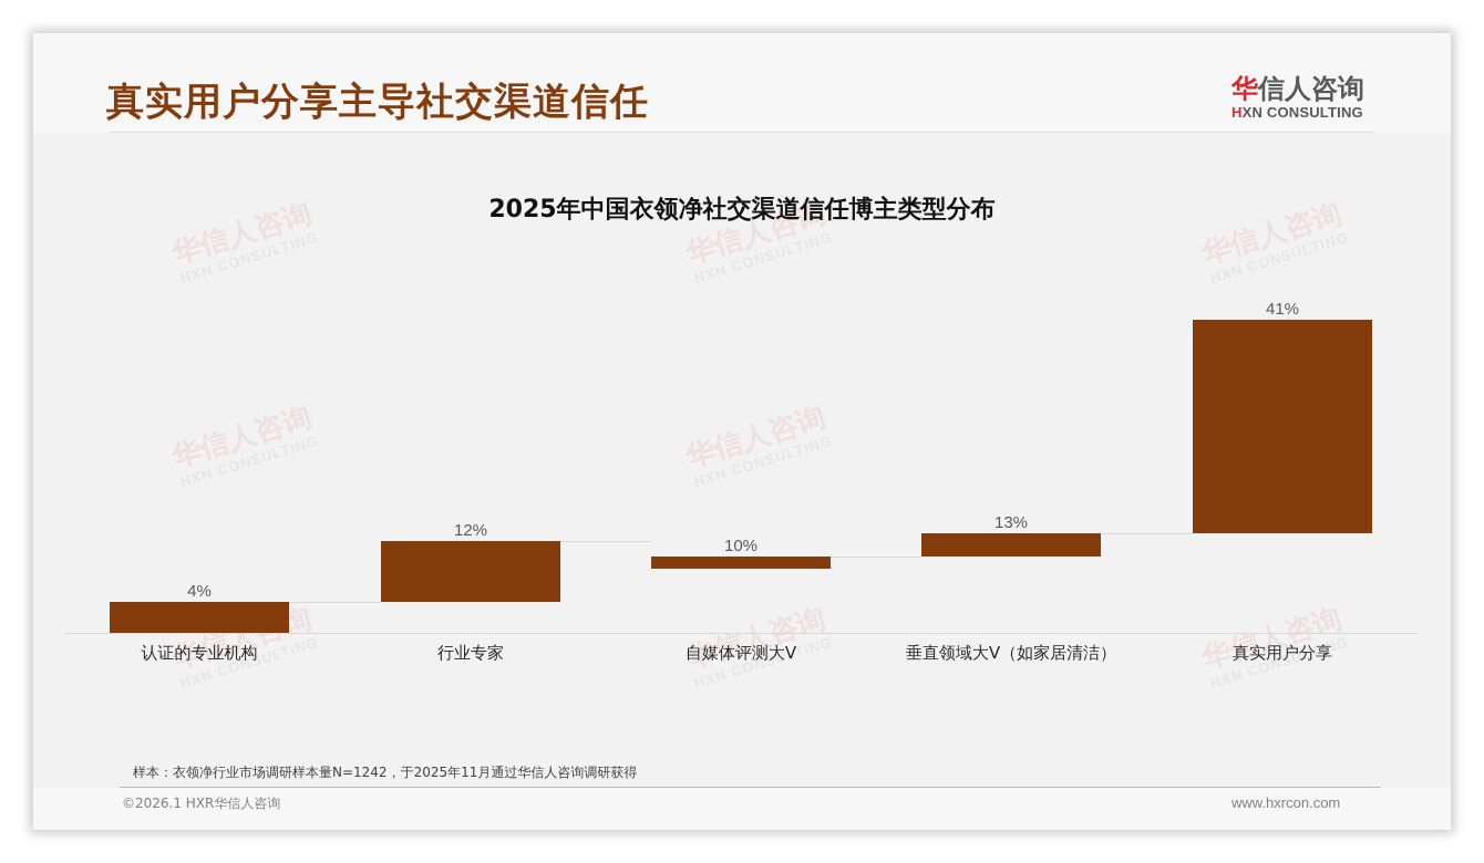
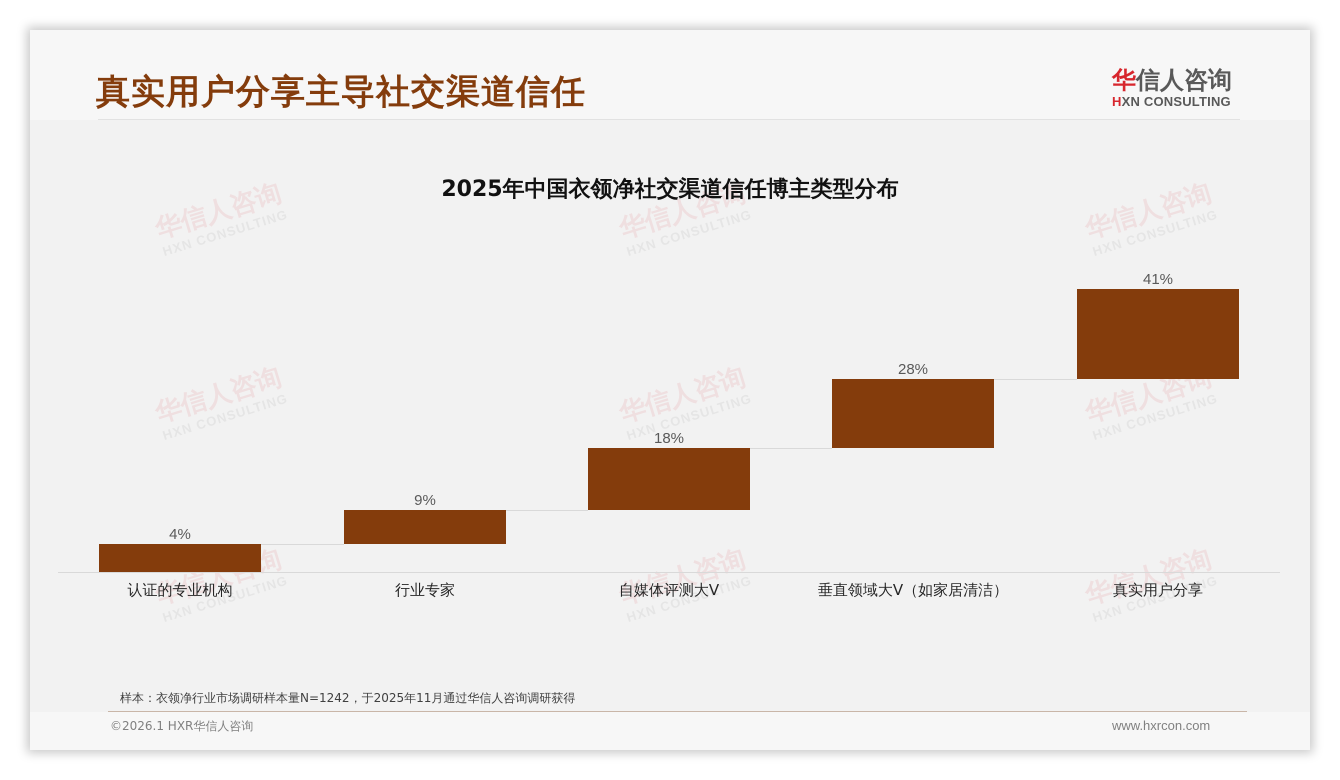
行业专家: 12% -> 9%
自媒体评测大V: 10% -> 18%
垂直领域大V（如家居清洁）: 13% -> 28%
